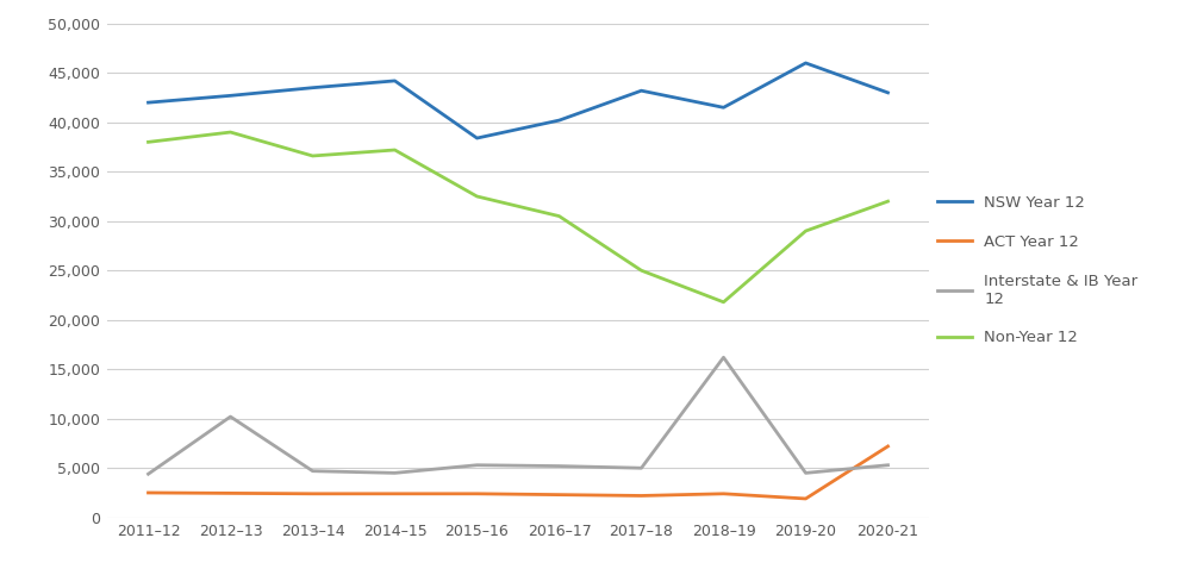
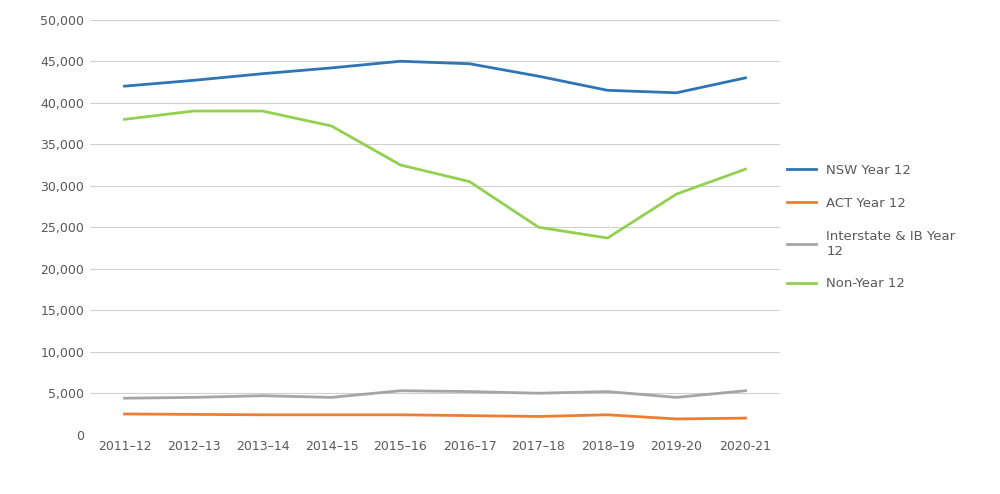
Interstate & IB Year 12/2012–13: 10,200 -> 4,500
Non-Year 12/2013–14: 36,600 -> 39,000
NSW Year 12/2015–16: 38,400 -> 45,000
NSW Year 12/2016–17: 40,200 -> 44,700
Interstate & IB Year 12/2018–19: 16,200 -> 5,200
Non-Year 12/2018–19: 21,800 -> 23,700
NSW Year 12/2019-20: 46,000 -> 41,200
ACT Year 12/2020-21: 7,200 -> 2,000
